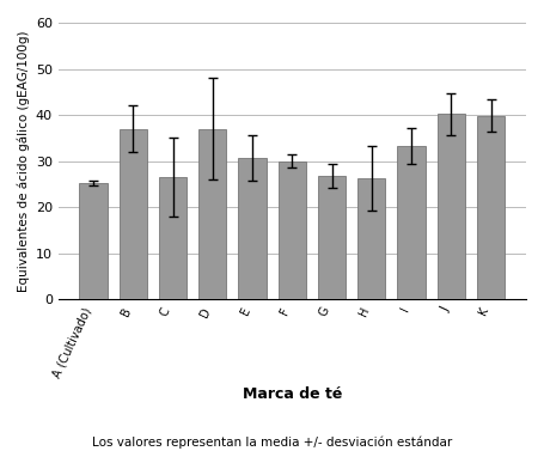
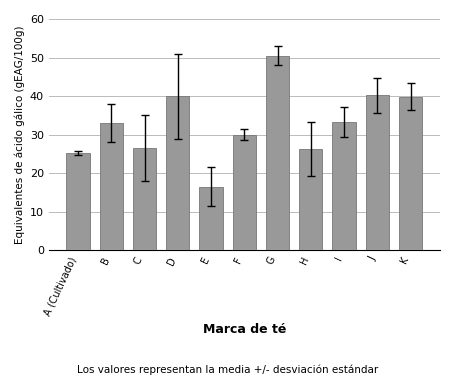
B: 37.0 -> 33.0
D: 37.0 -> 40.0
E: 30.7 -> 16.5
G: 26.8 -> 50.5
